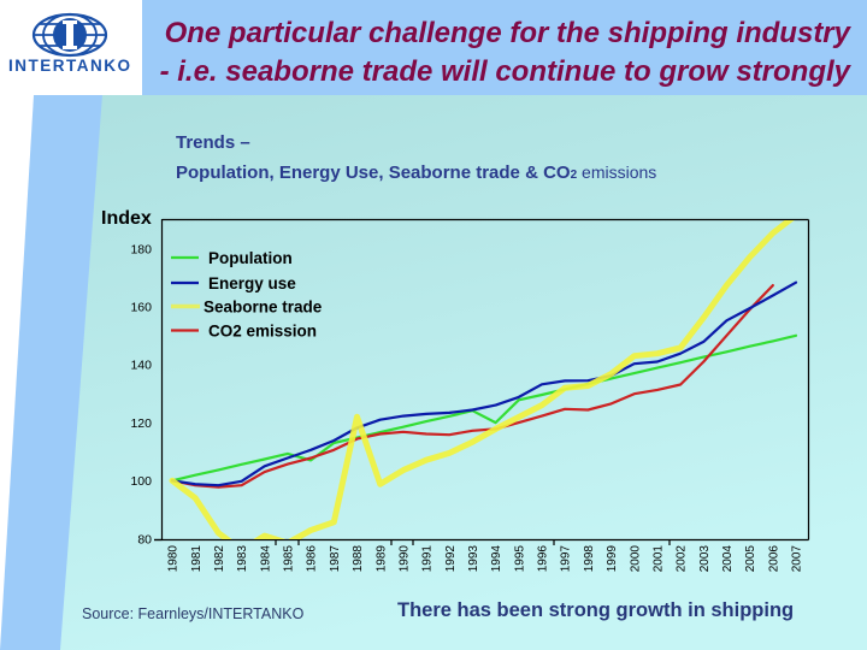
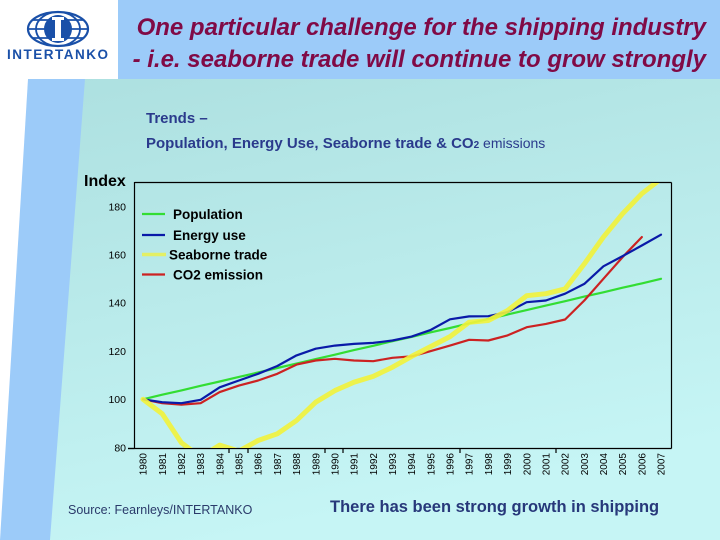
Population/1986: 107 -> 111
Seaborne trade/1988: 122 -> 91
Population/1994: 120 -> 126
